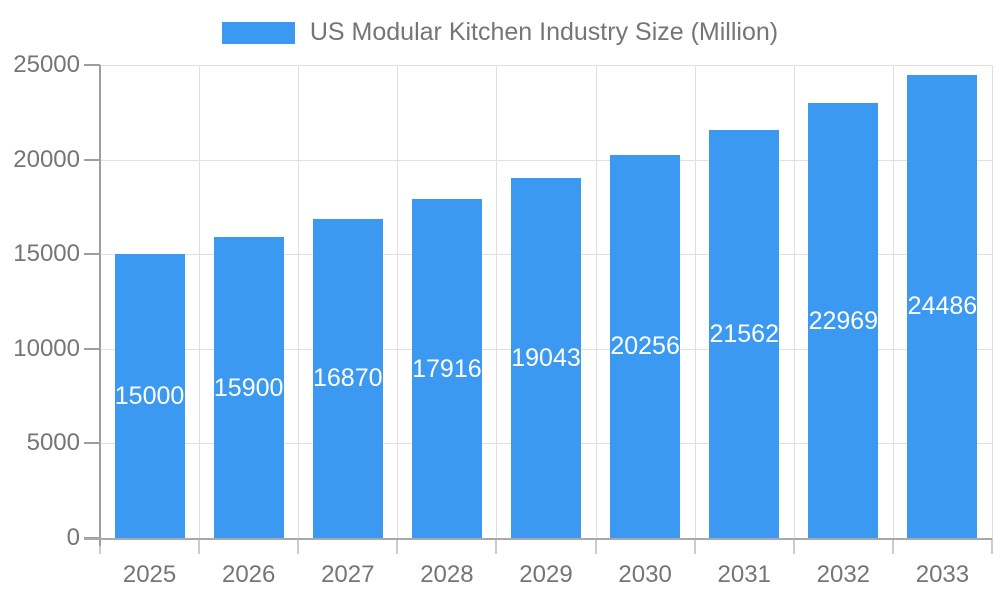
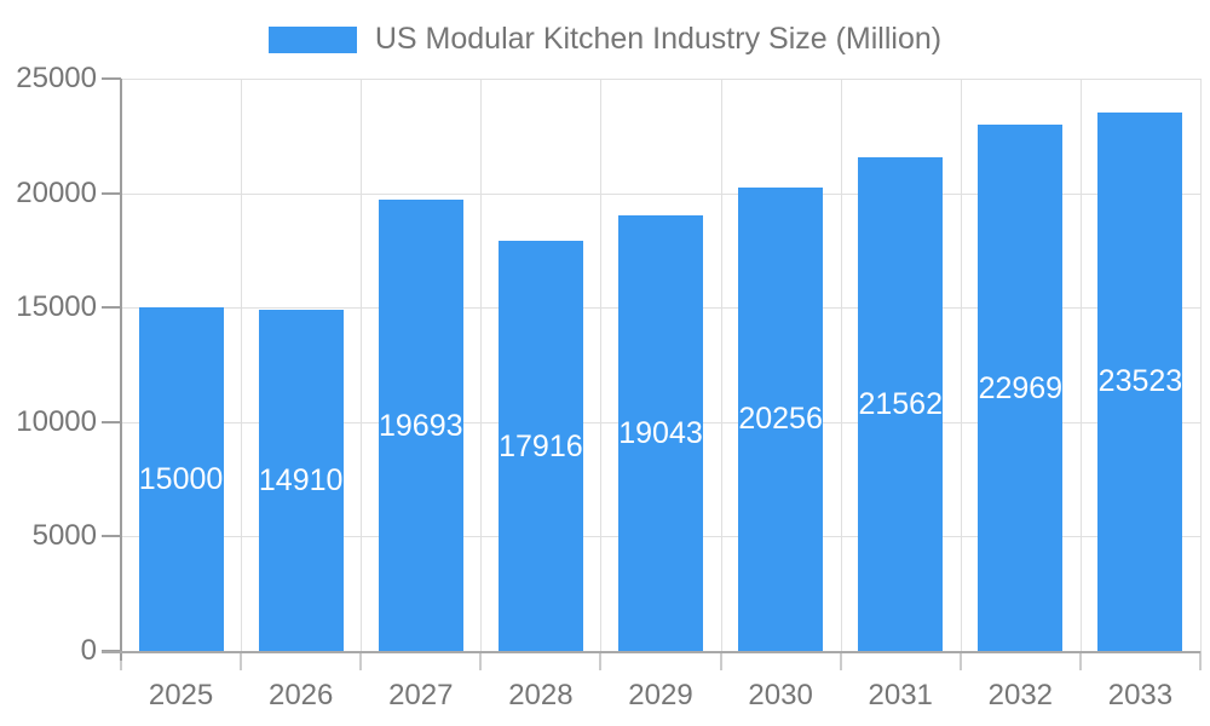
2026: 15900 -> 14910
2027: 16870 -> 19693
2033: 24486 -> 23523
